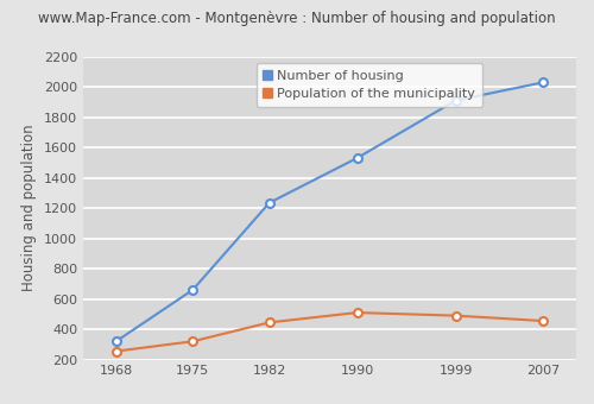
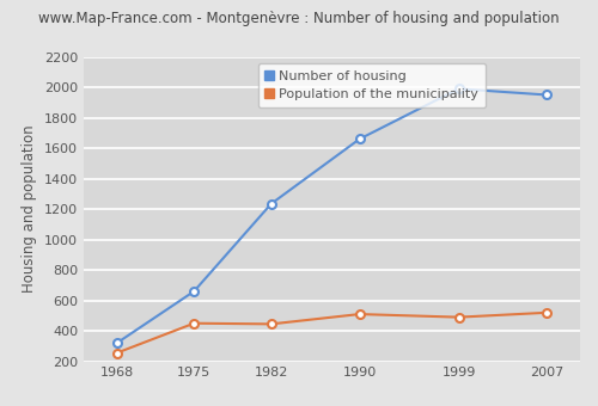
Population of the municipality/1975: 320 -> 450
Number of housing/1990: 1530 -> 1660
Number of housing/1999: 1910 -> 1990
Number of housing/2007: 2030 -> 1950
Population of the municipality/2007: 460 -> 520
